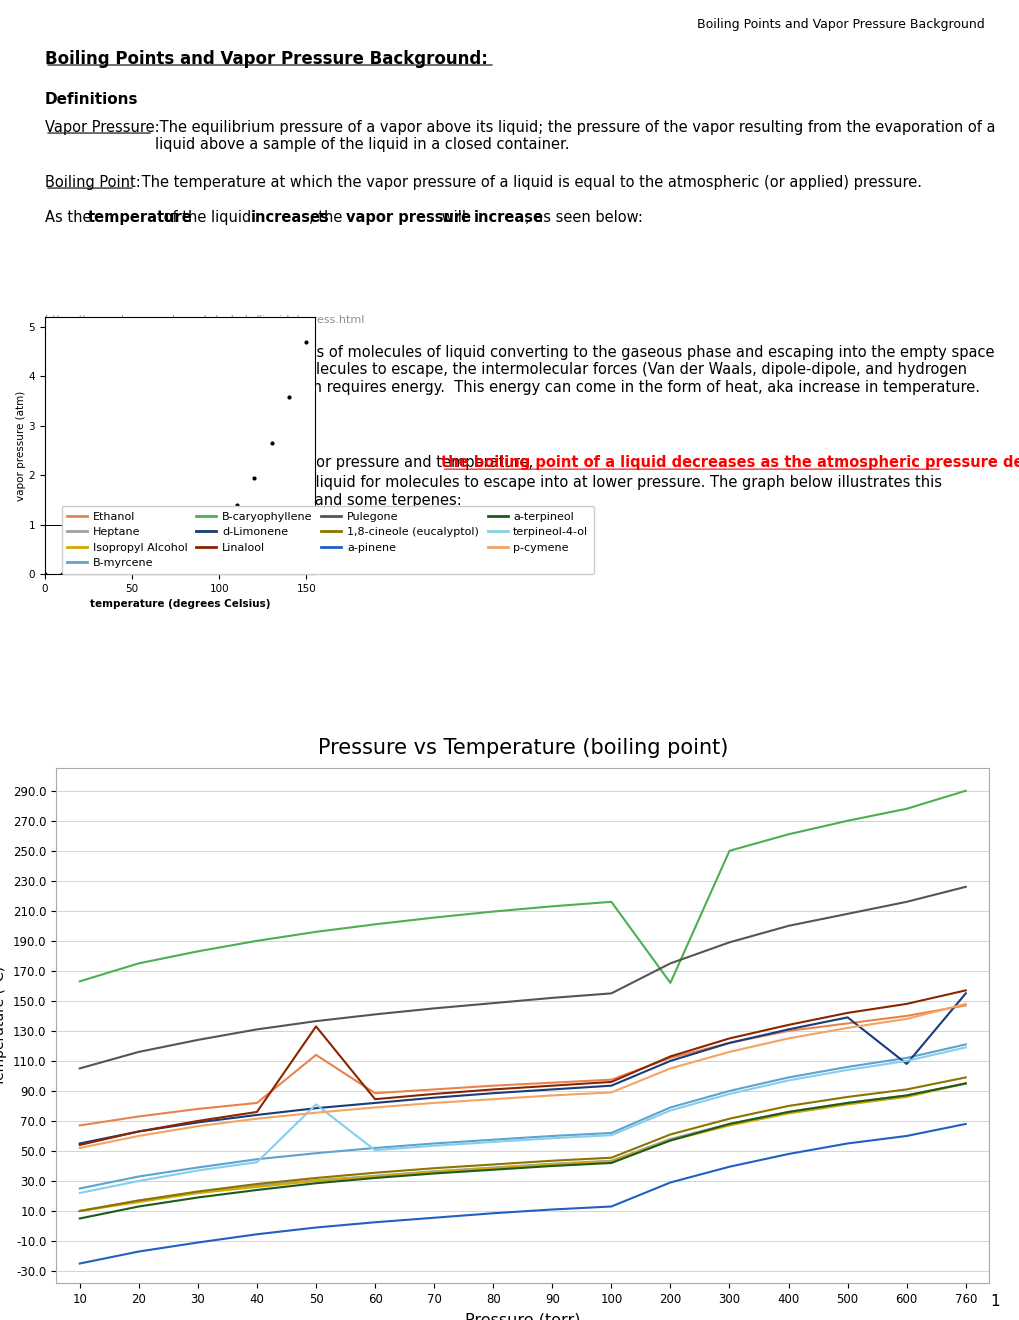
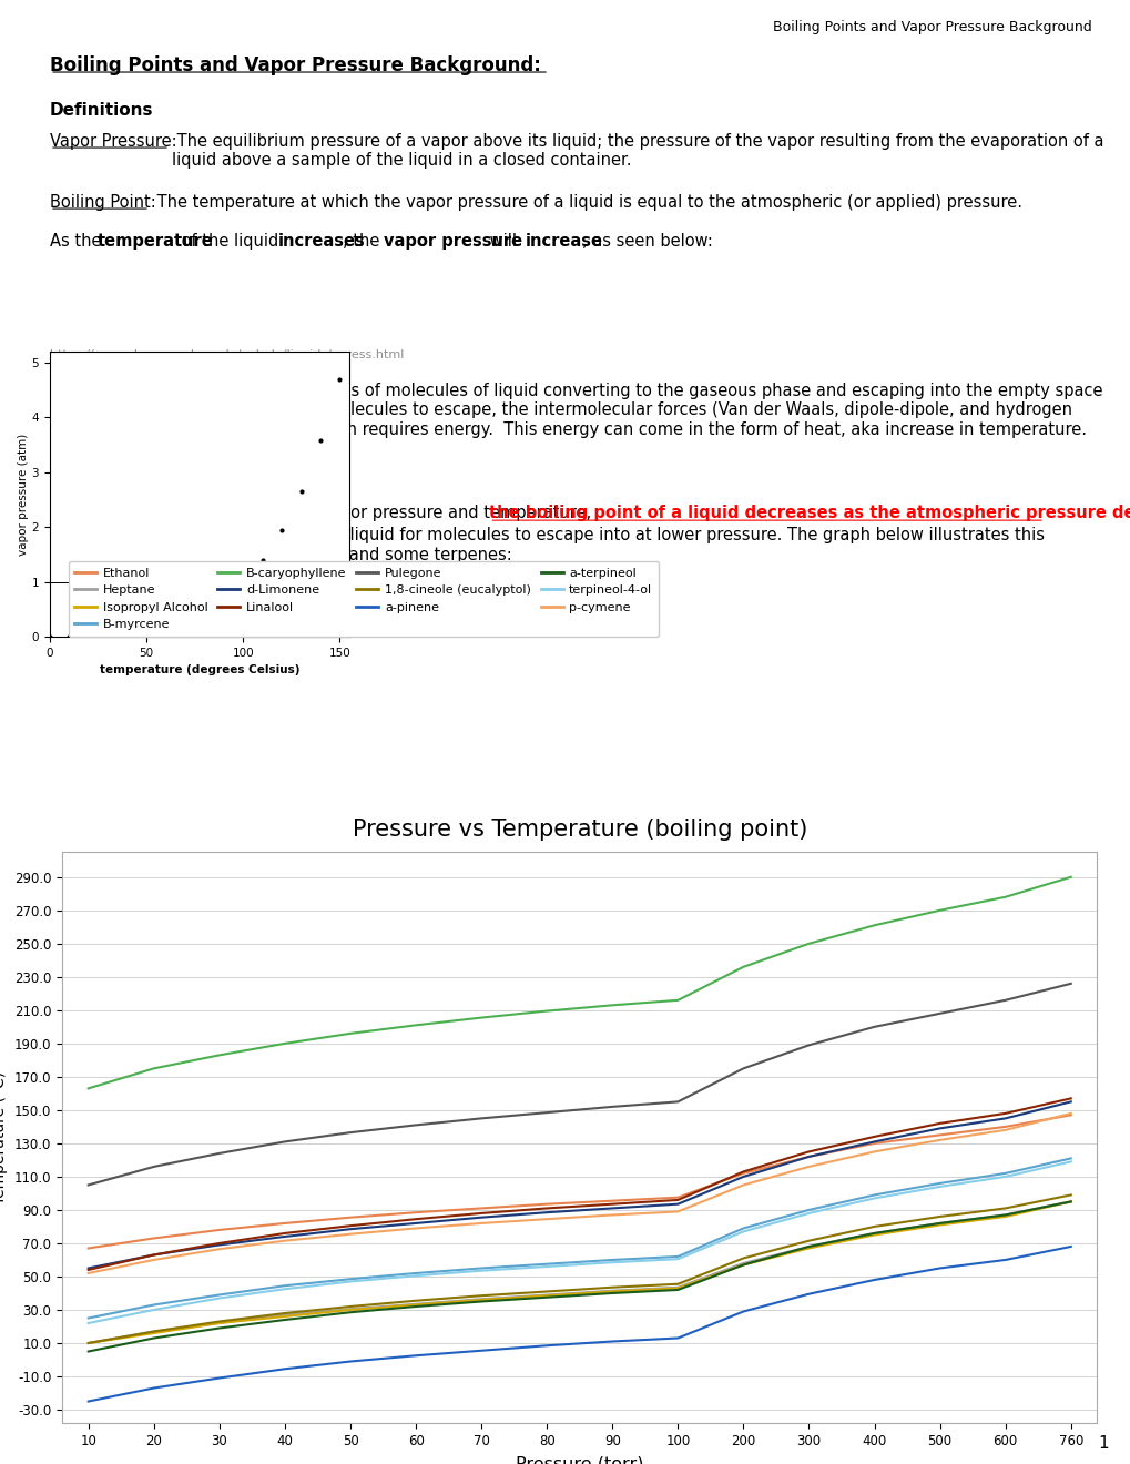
Pressure vs Temperature (boiling point)/Ethanol/50: 114 -> 86
Pressure vs Temperature (boiling point)/Linalool/50: 133 -> 80
Pressure vs Temperature (boiling point)/terpineol-4-ol/50: 81 -> 47
Pressure vs Temperature (boiling point)/B-caryophyllene/200: 162 -> 236
Pressure vs Temperature (boiling point)/d-Limonene/600: 108 -> 145
